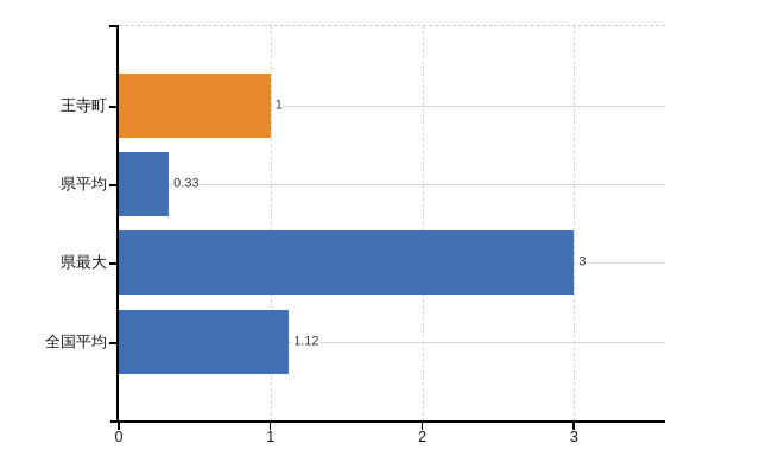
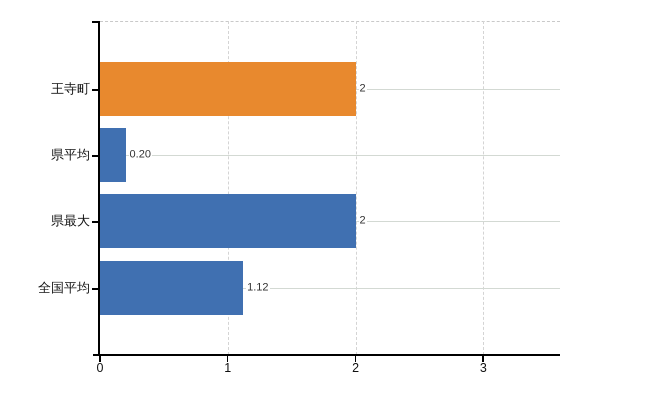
王寺町: 1 -> 2
県平均: 0.33 -> 0.20
県最大: 3 -> 2
